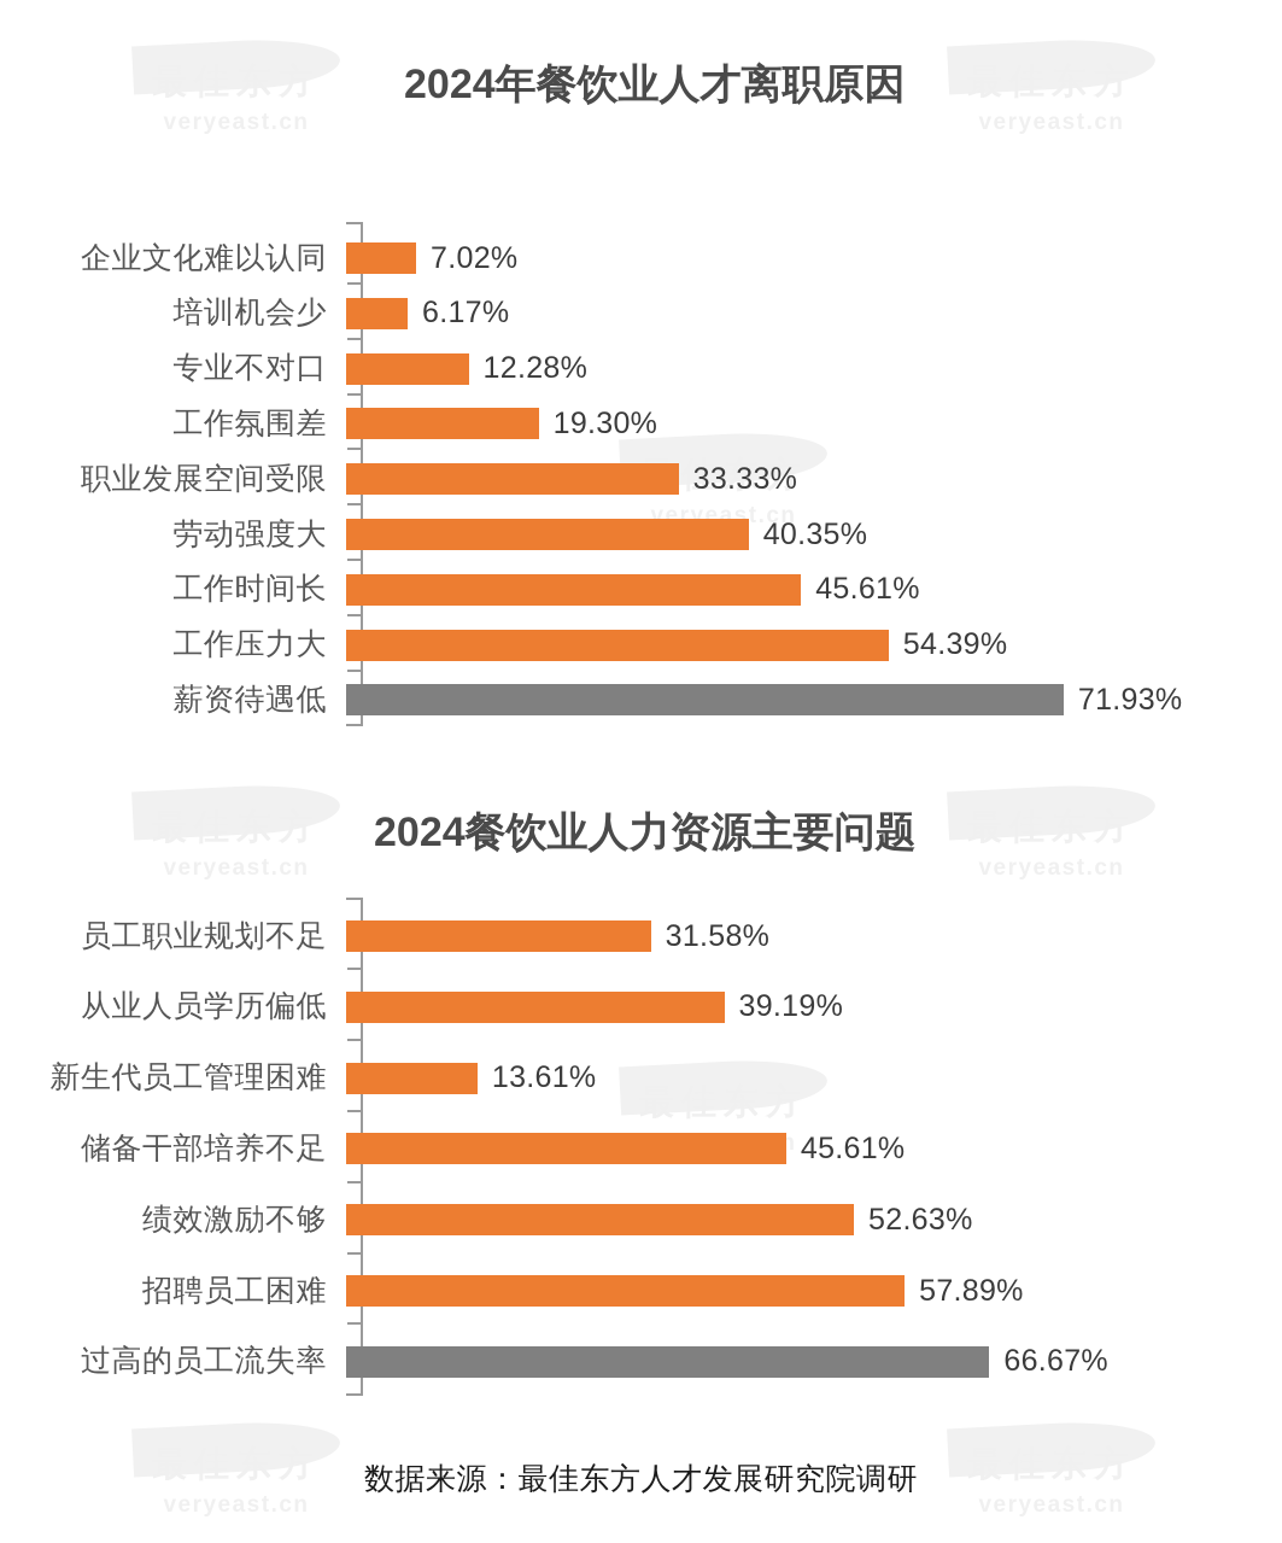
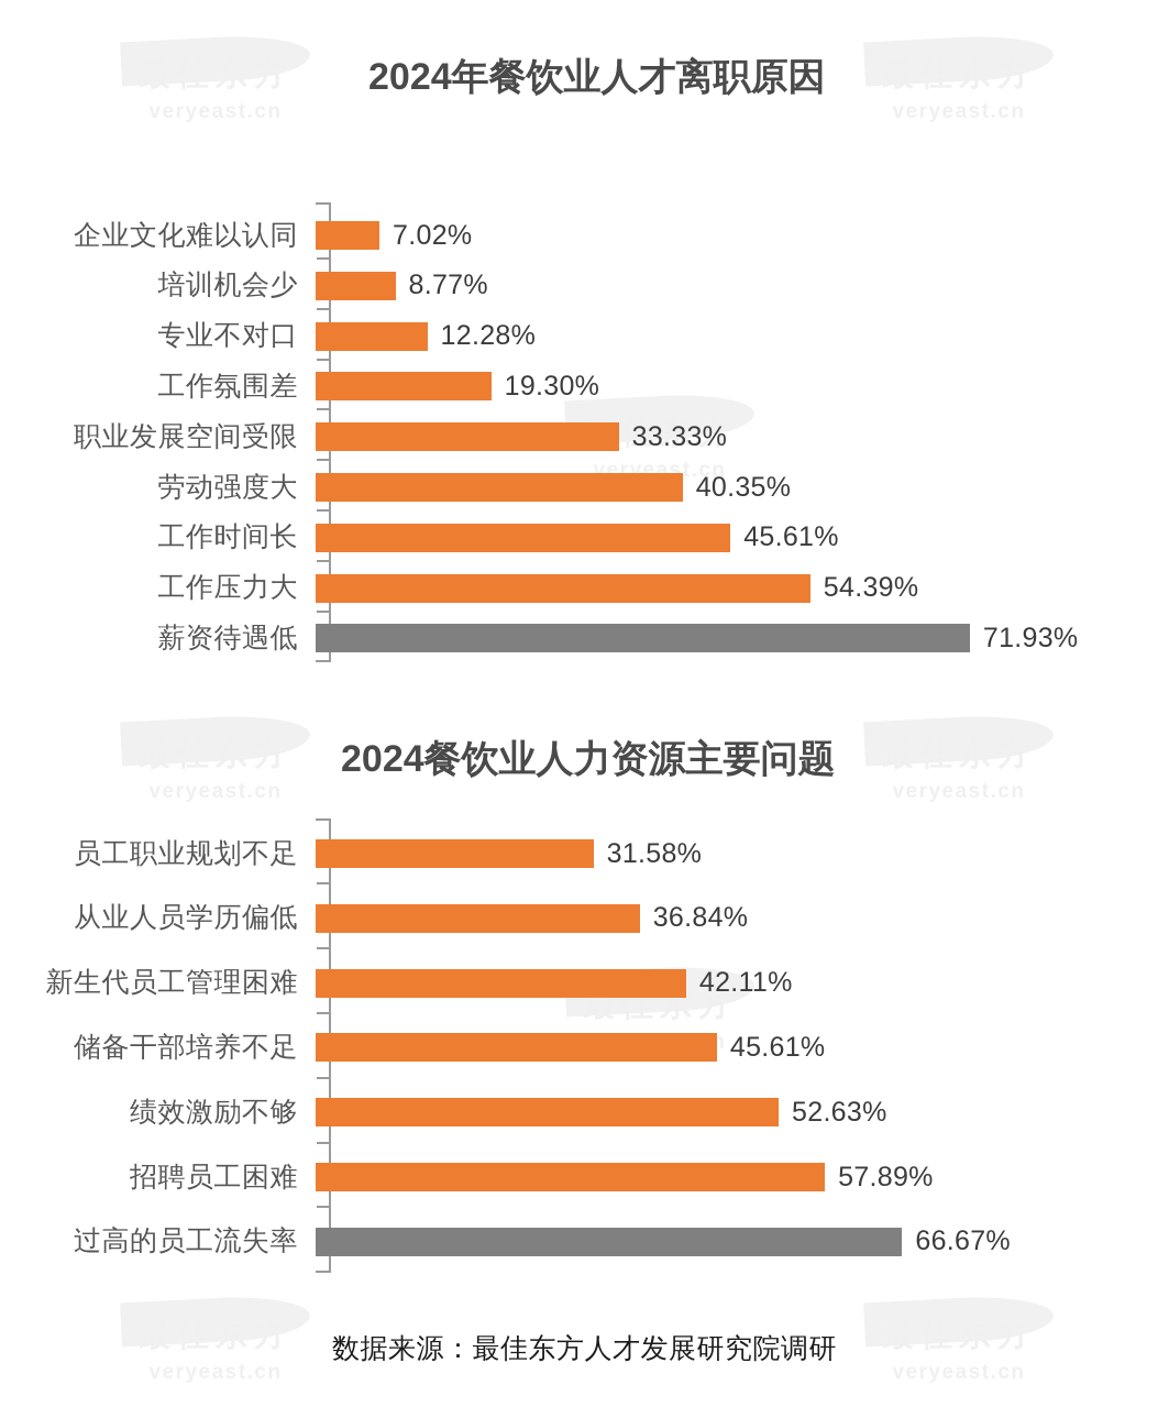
2024年餐饮业人才离职原因/培训机会少: 6.17% -> 8.77%
2024餐饮业人力资源主要问题/从业人员学历偏低: 39.19% -> 36.84%
2024餐饮业人力资源主要问题/新生代员工管理困难: 13.61% -> 42.11%
